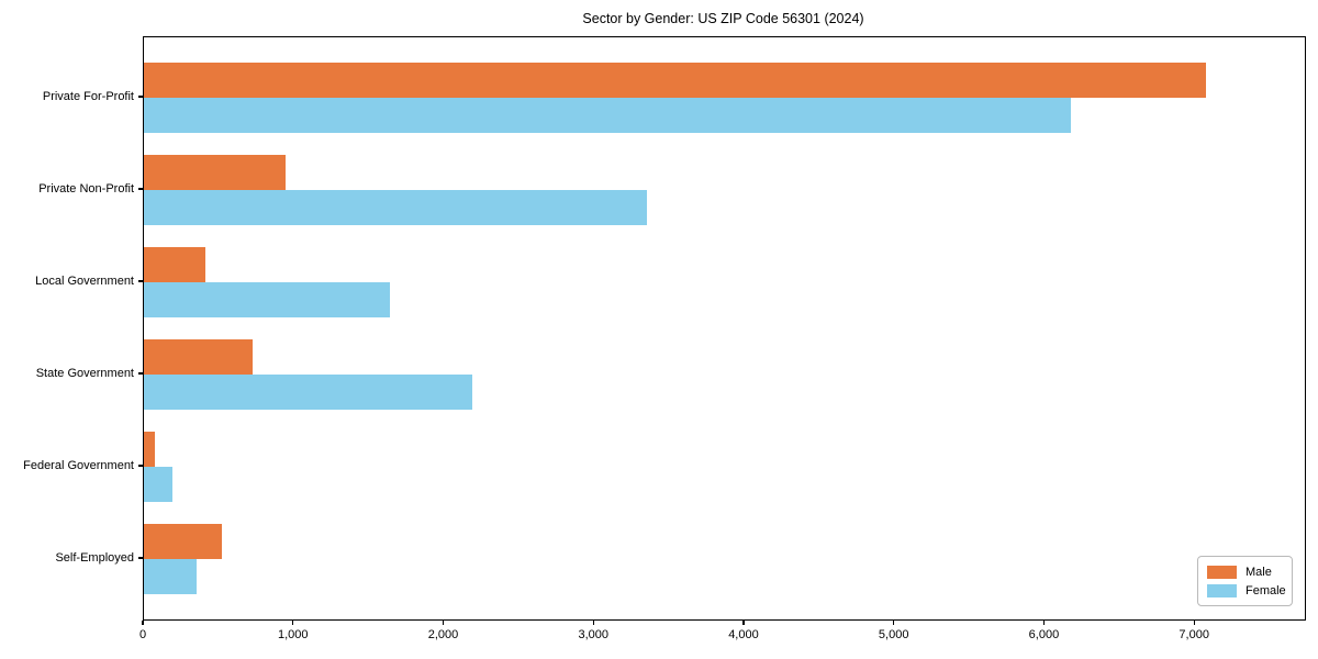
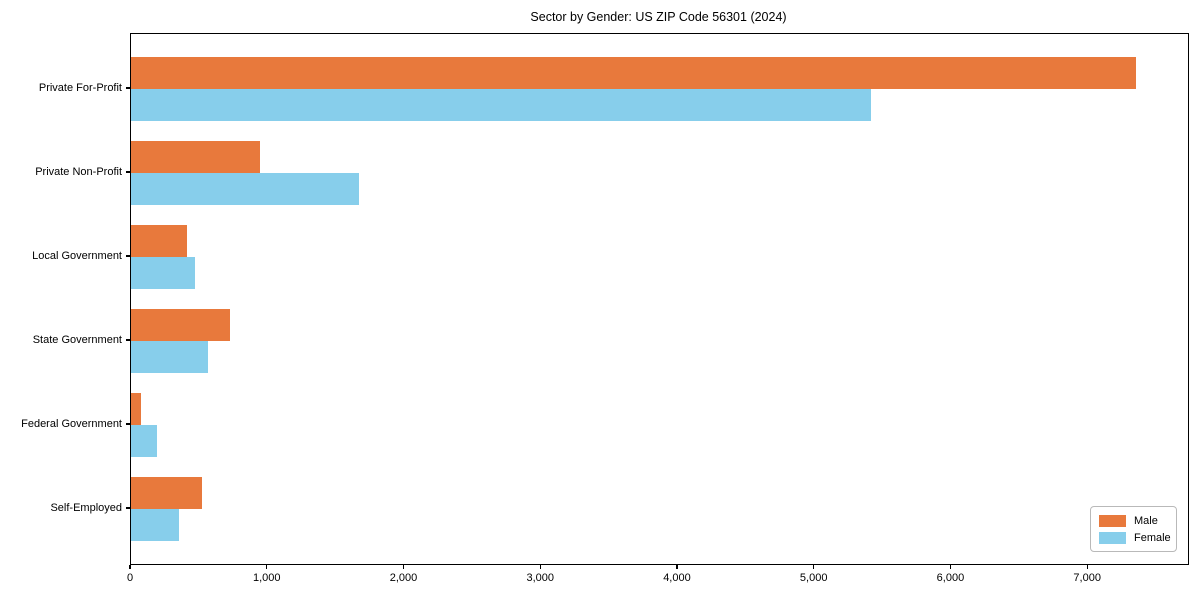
Male/Private For-Profit: 7070 -> 7350
Female/Private For-Profit: 6170 -> 5410
Female/Private Non-Profit: 3350 -> 1670
Female/Local Government: 1640 -> 460
Female/State Government: 2190 -> 560
